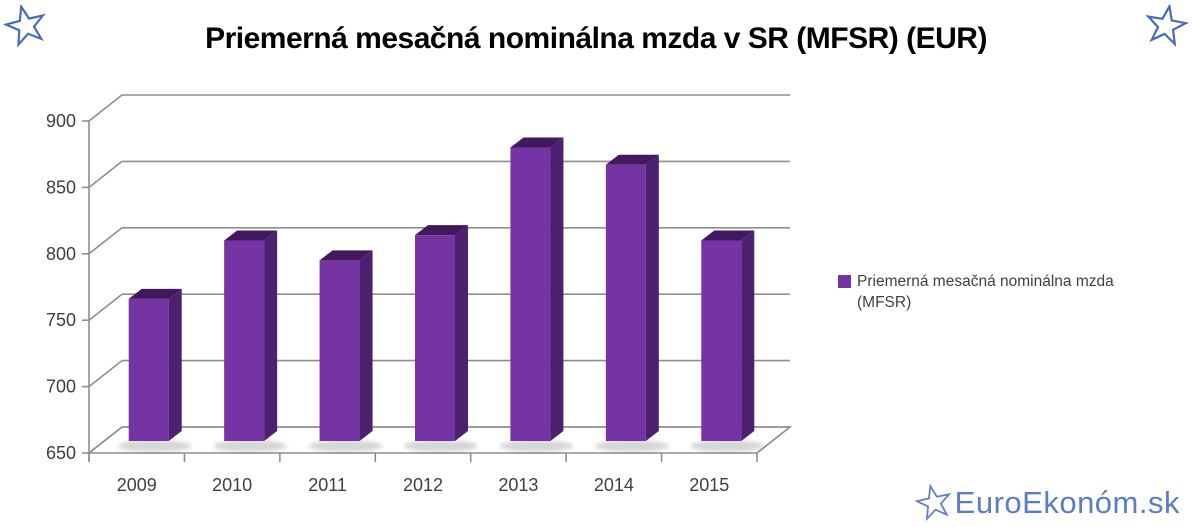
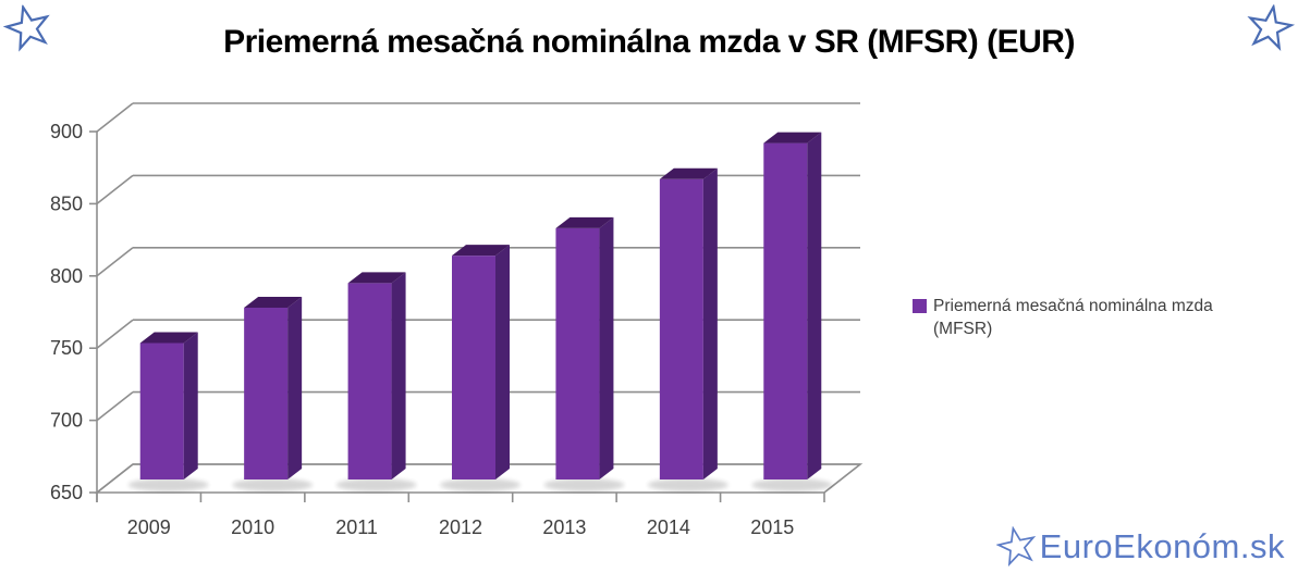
2009: 757 -> 744
2010: 801 -> 769
2013: 871 -> 824
2015: 801 -> 883
